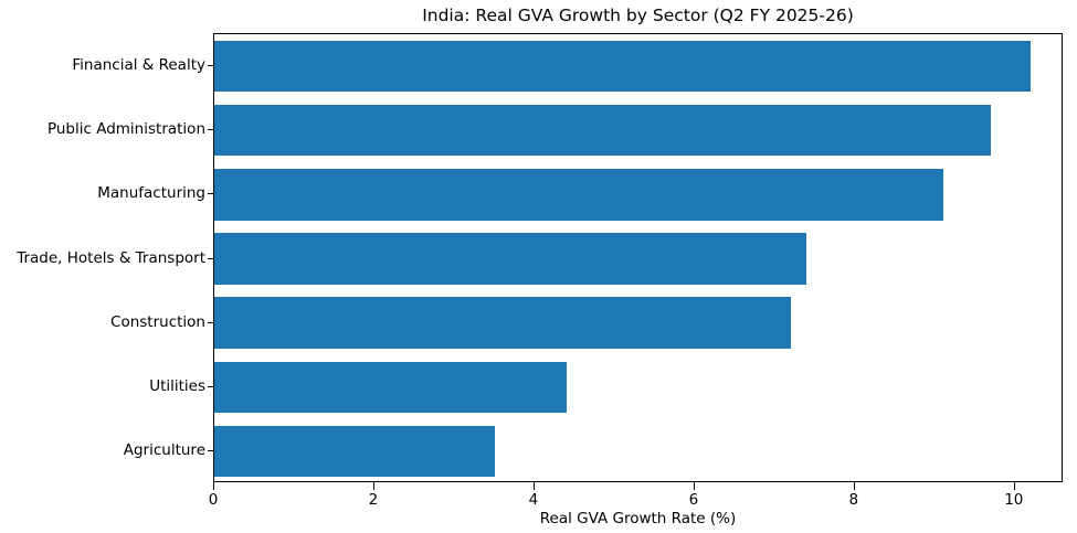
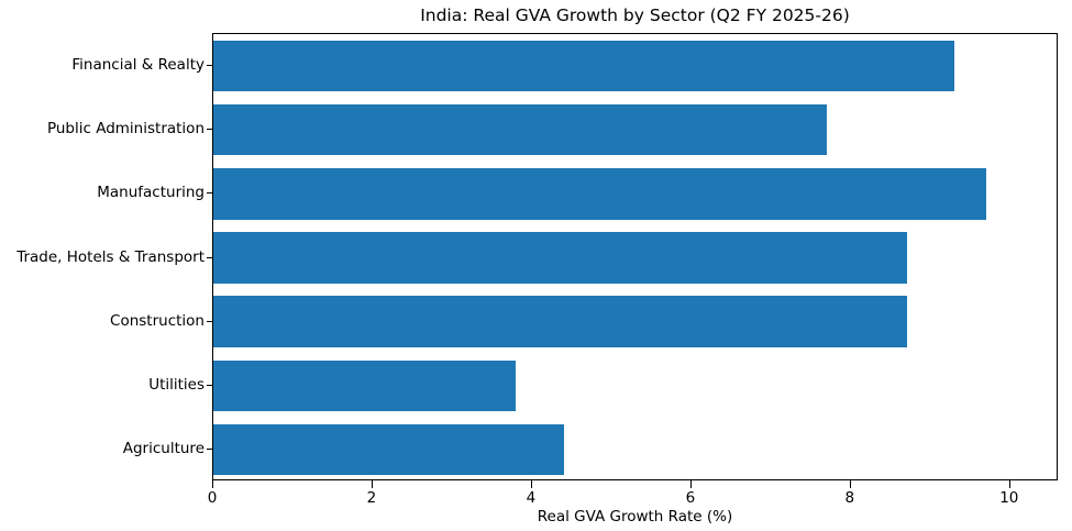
Agriculture: 3.5 -> 4.4
Utilities: 4.4 -> 3.8
Construction: 7.2 -> 8.7
Trade, Hotels & Transport: 7.4 -> 8.7
Manufacturing: 9.1 -> 9.7
Public Administration: 9.7 -> 7.7
Financial & Realty: 10.2 -> 9.3
